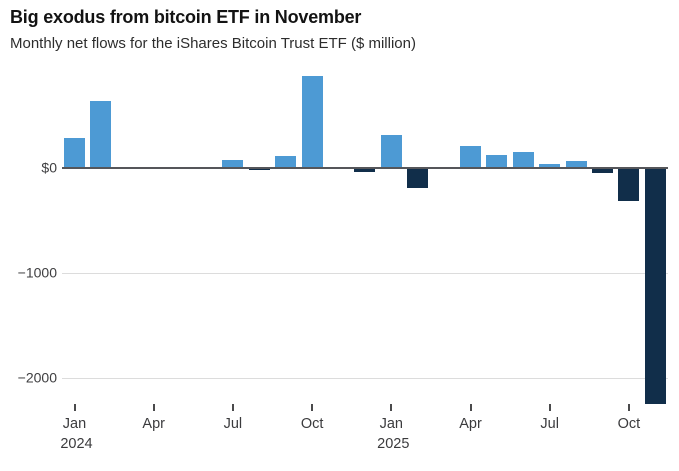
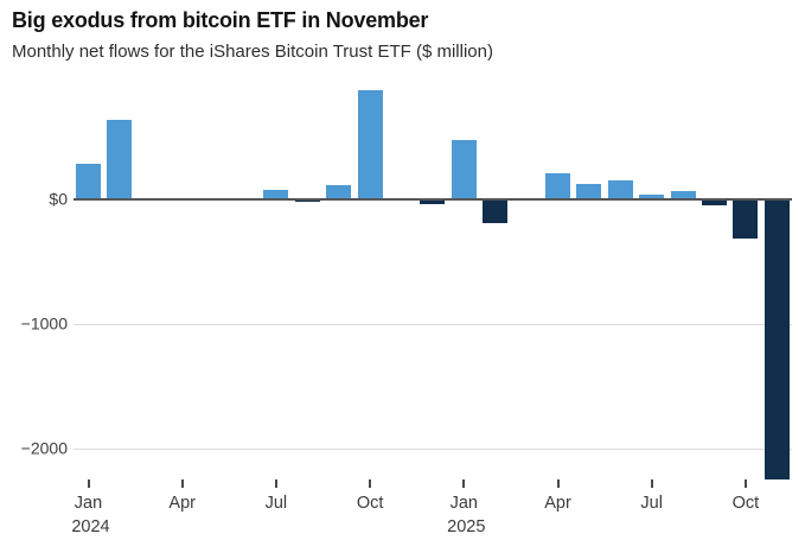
Jan 2025: $310 -> $480
